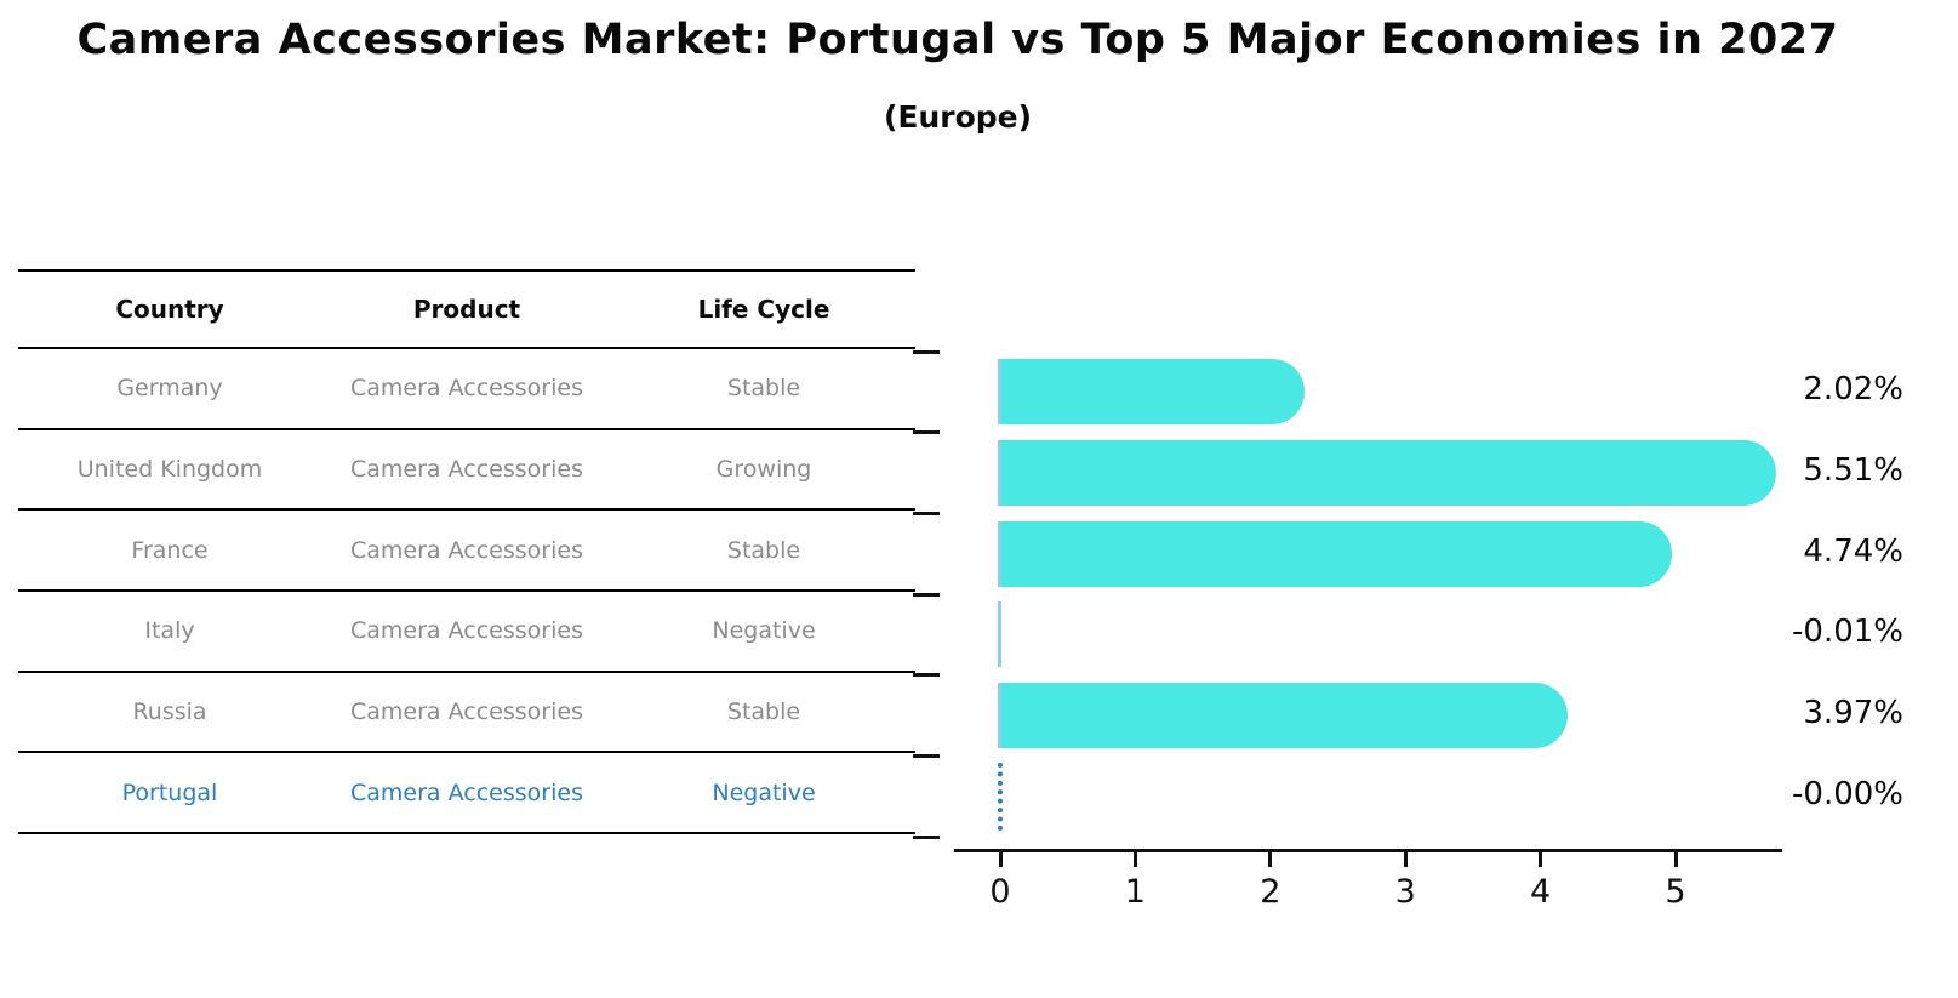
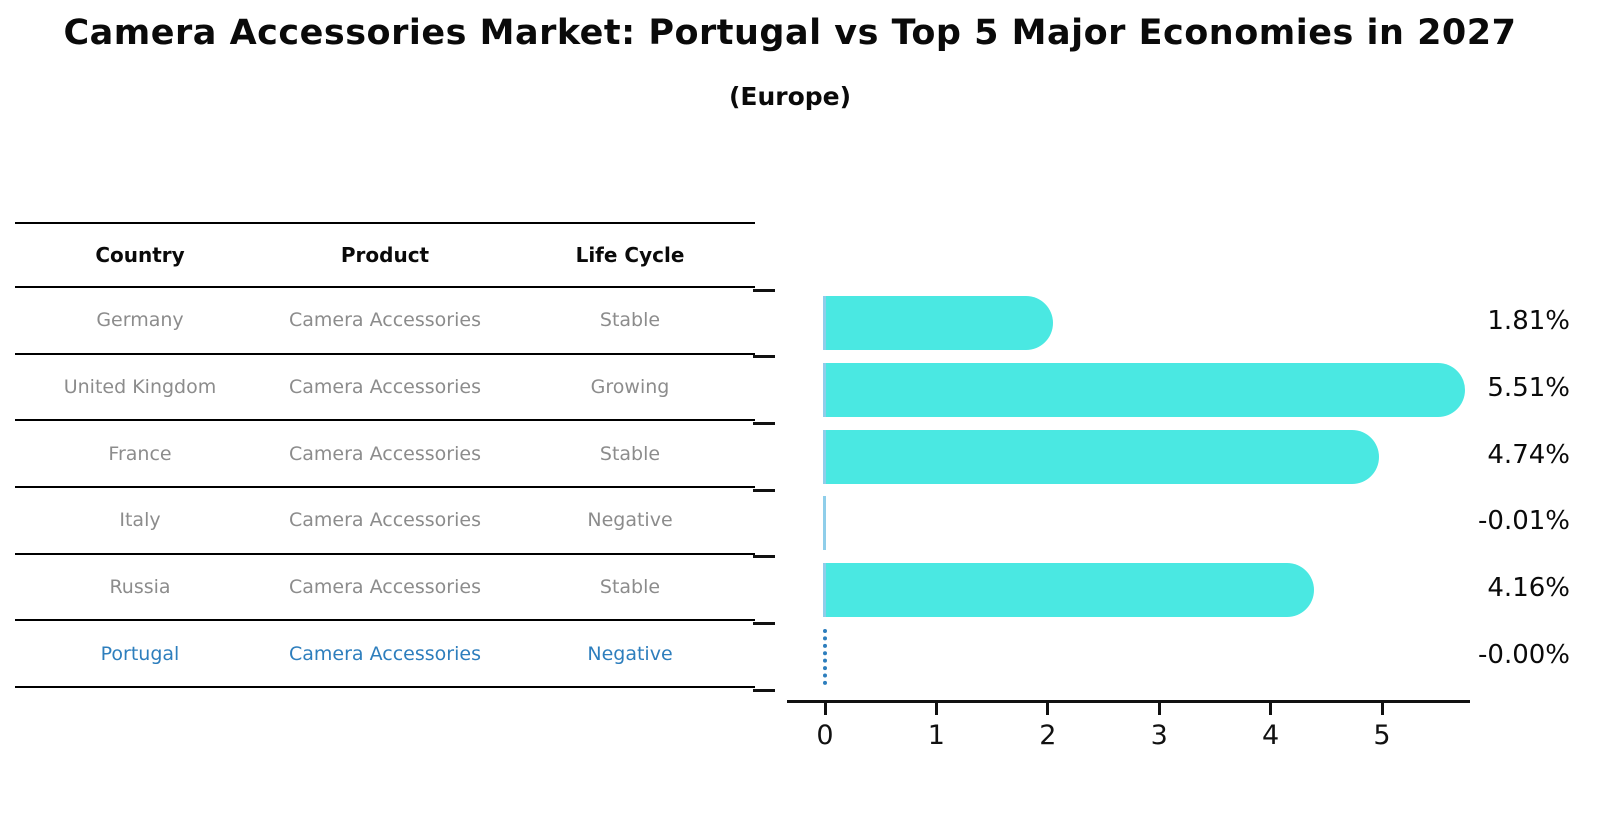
Germany: 2.02% -> 1.81%
Russia: 3.97% -> 4.16%
